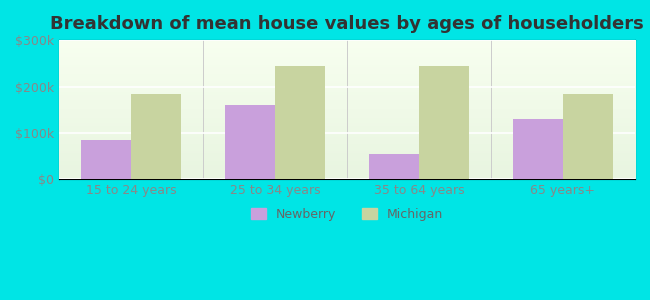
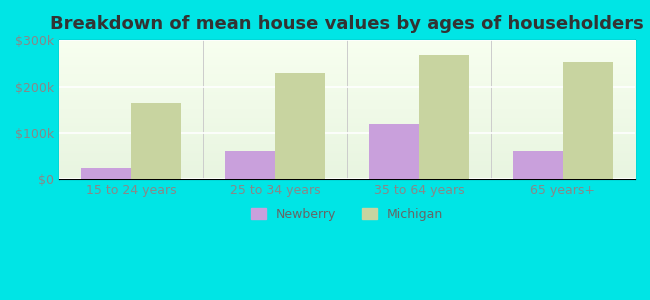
Newberry/15 to 24 years: $85k -> $25k
Michigan/15 to 24 years: $185k -> $165k
Newberry/25 to 34 years: $160k -> $62k
Michigan/25 to 34 years: $245k -> $230k
Newberry/35 to 64 years: $55k -> $120k
Michigan/35 to 64 years: $245k -> $268k
Newberry/65 years+: $130k -> $62k
Michigan/65 years+: $185k -> $252k
